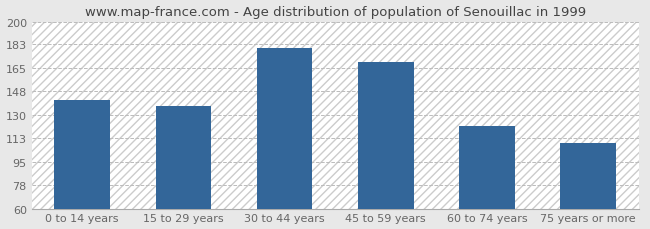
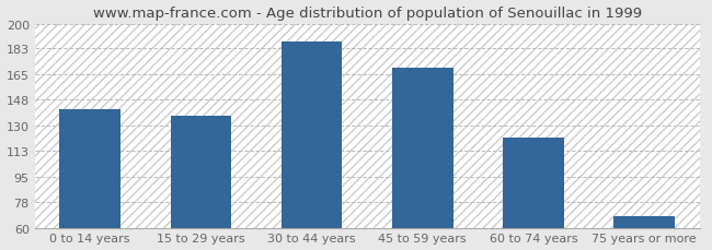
30 to 44 years: 180 -> 188
75 years or more: 109 -> 68
